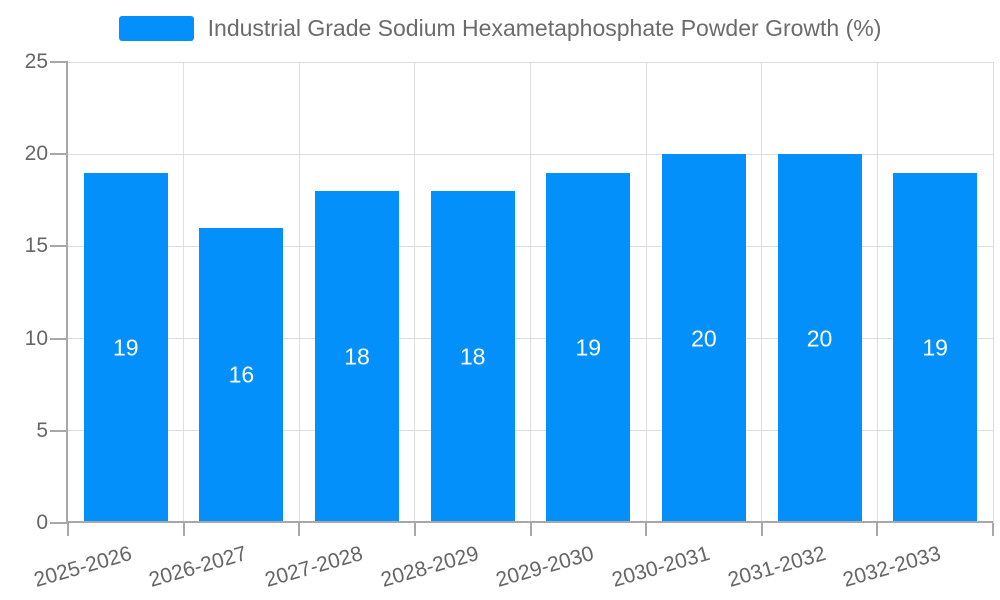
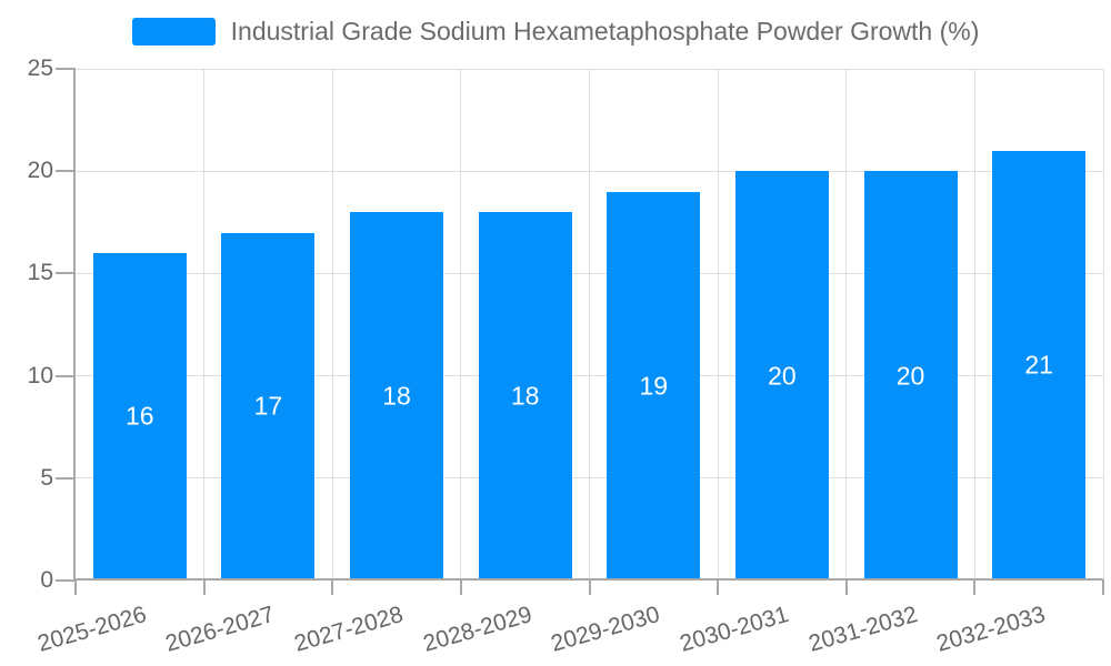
2025-2026: 19 -> 16
2026-2027: 16 -> 17
2032-2033: 19 -> 21
